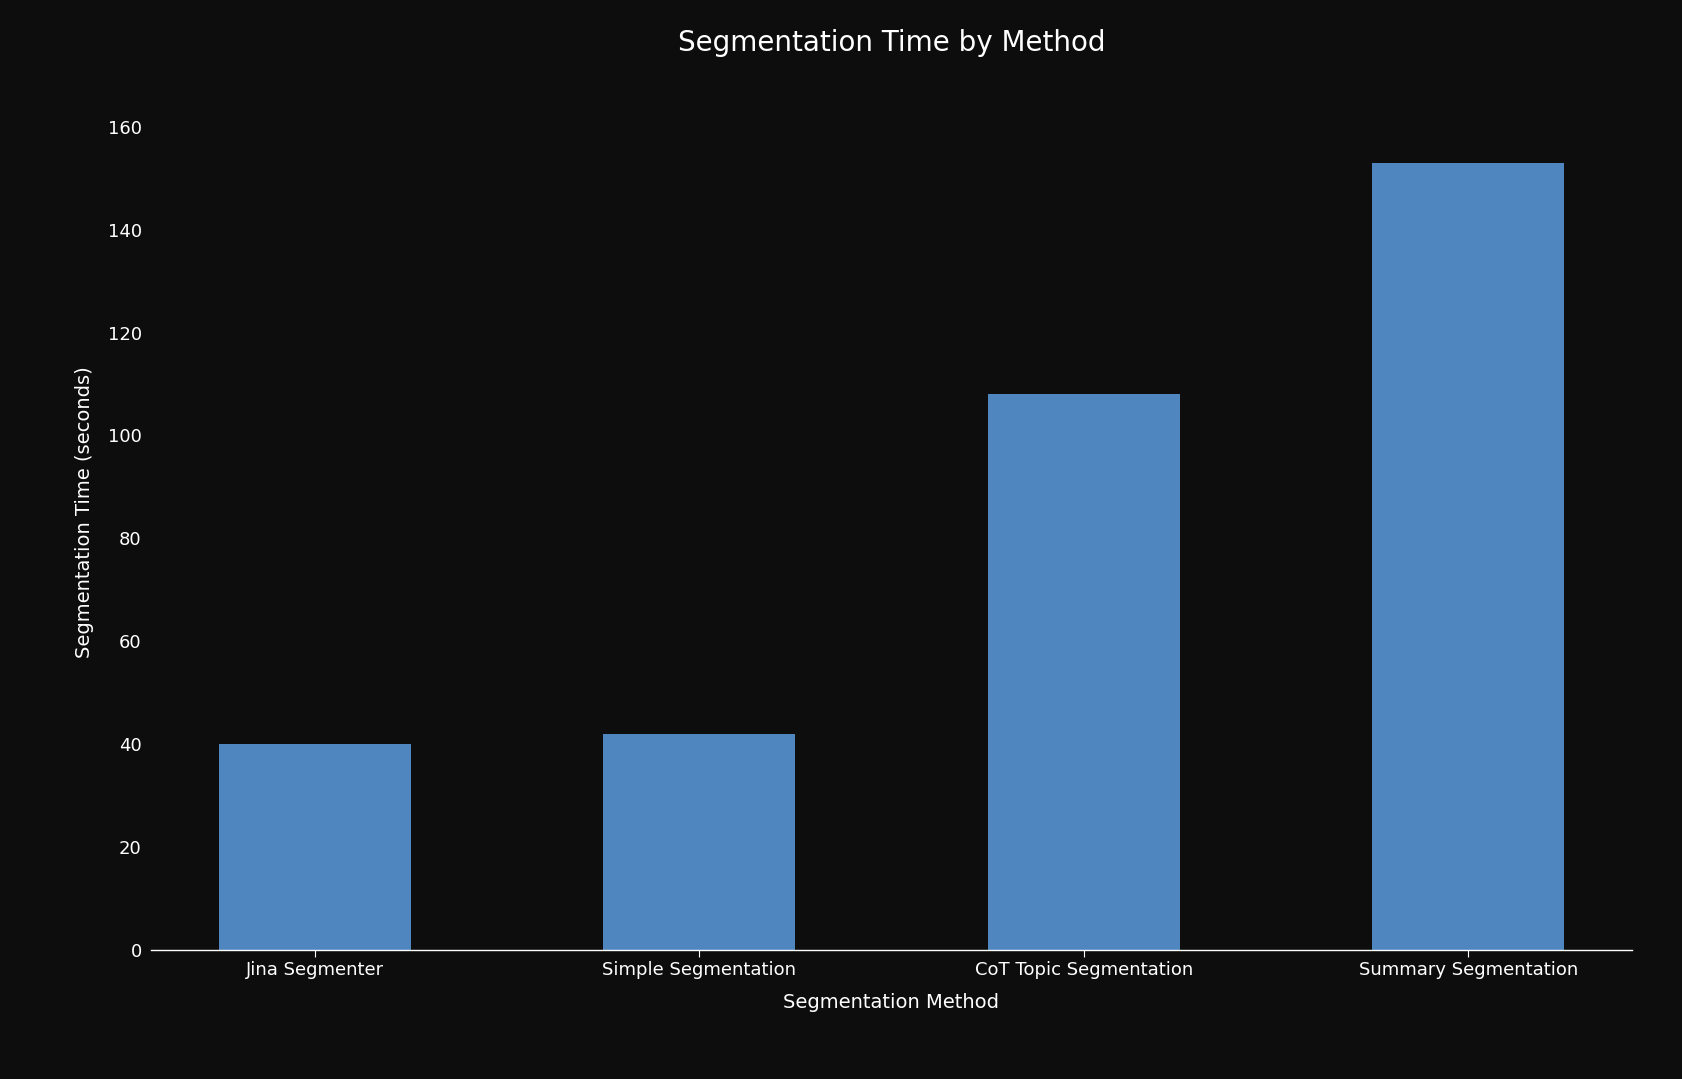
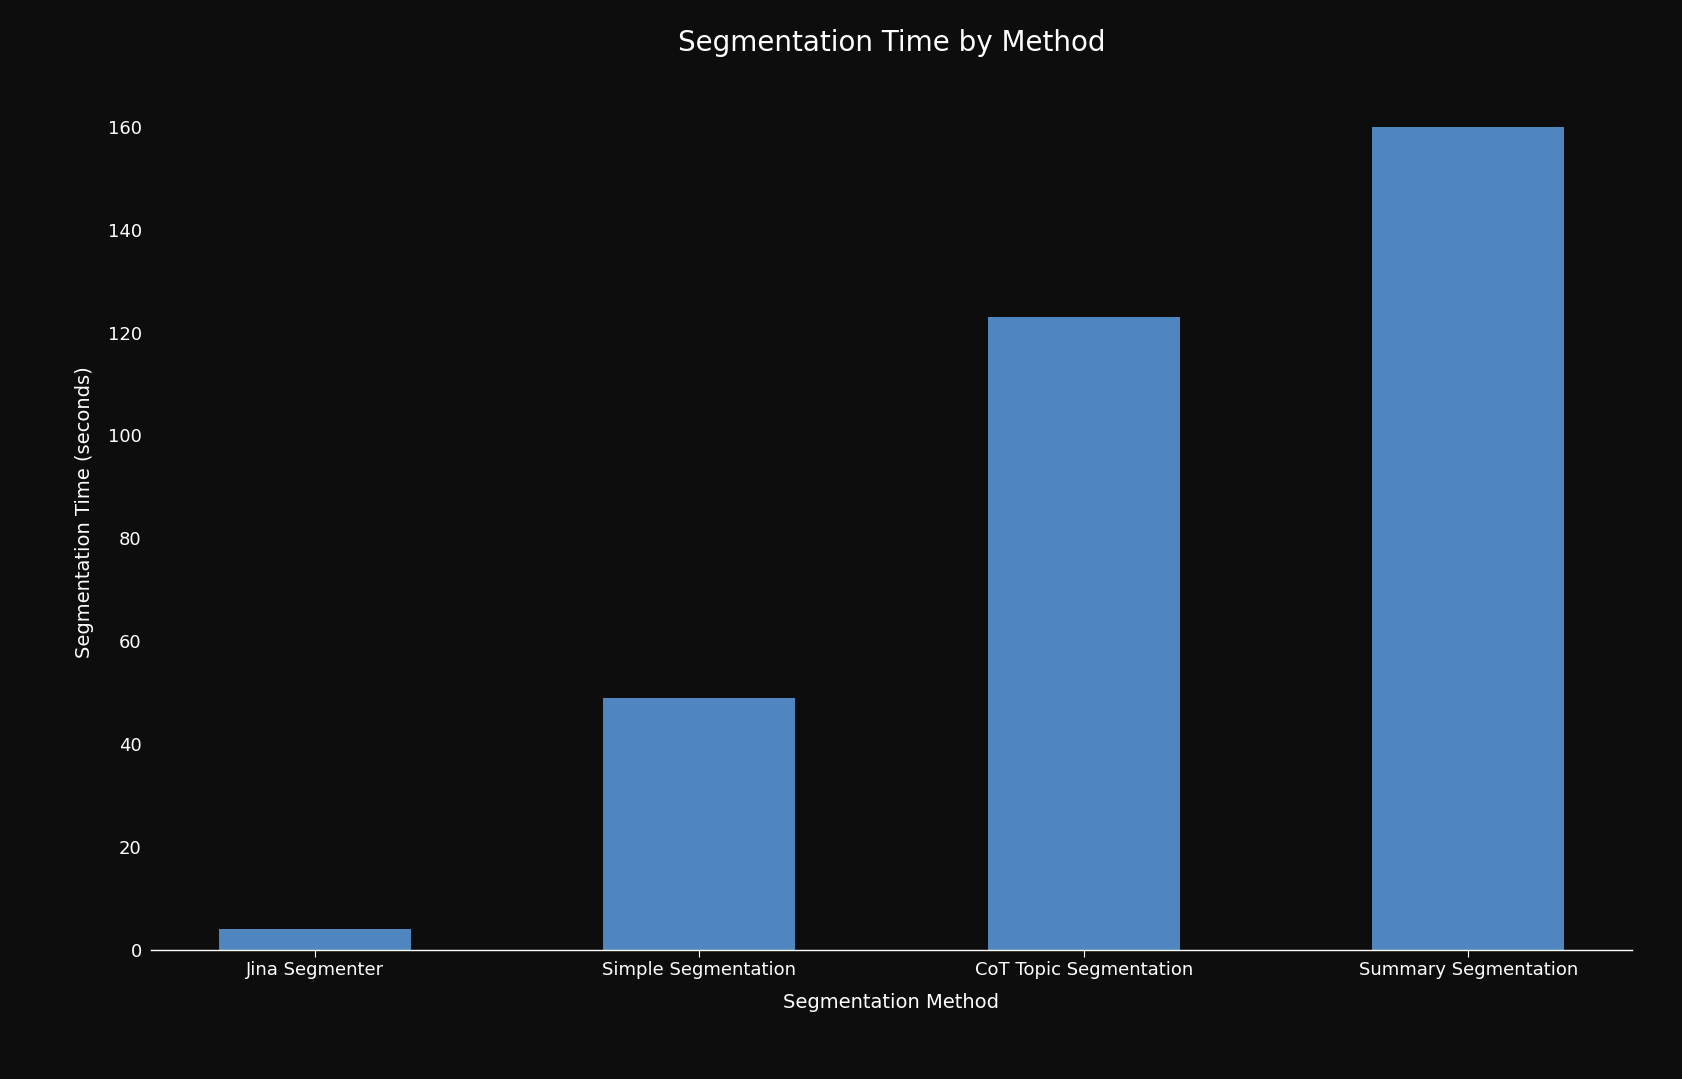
Jina Segmenter: 40 -> 4
Simple Segmentation: 42 -> 49
CoT Topic Segmentation: 108 -> 123
Summary Segmentation: 153 -> 160
